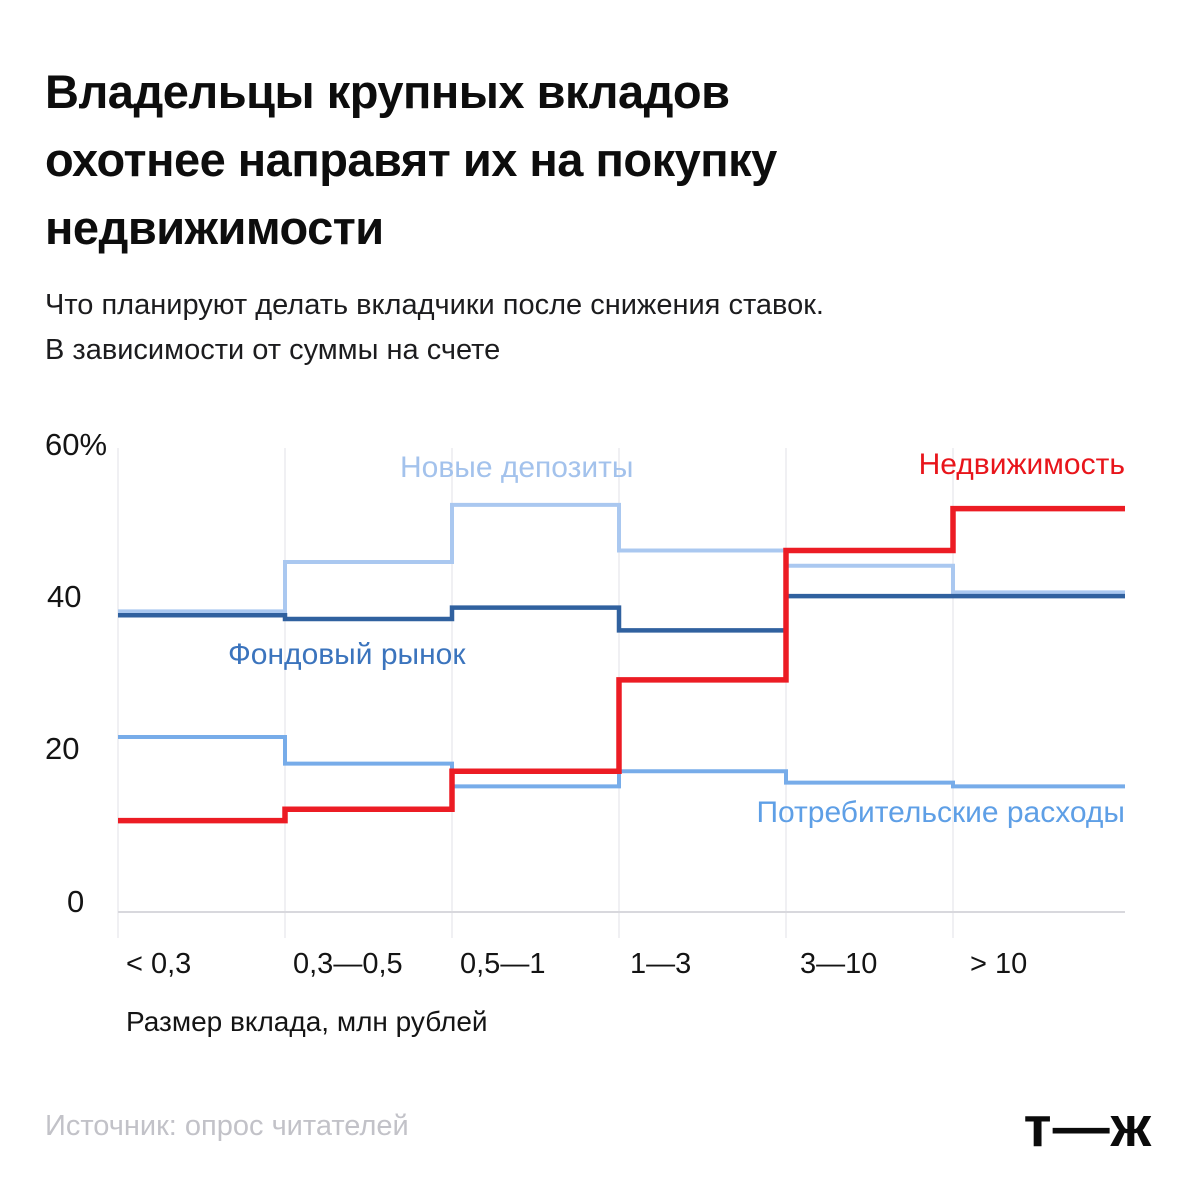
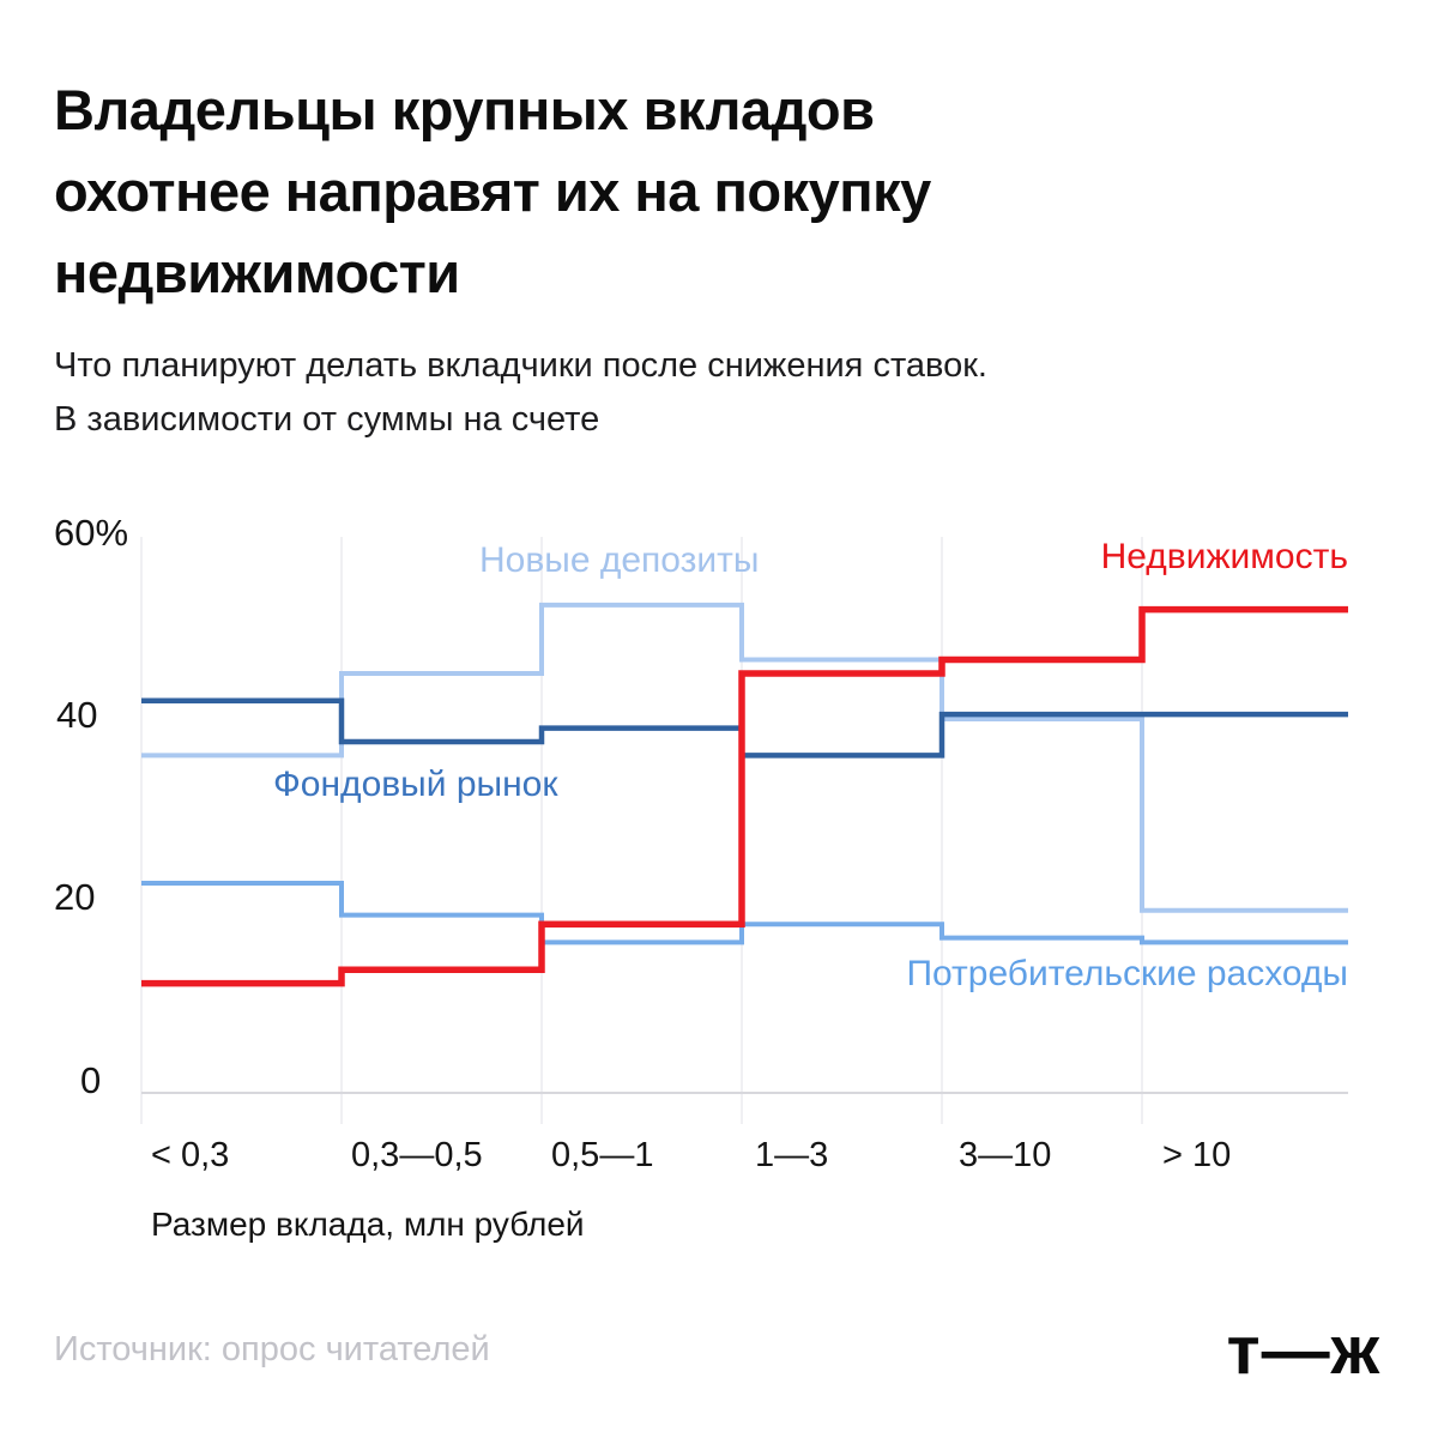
Новые депозиты/< 0,3: 40% -> 37%
Фондовый рынок/< 0,3: 39% -> 43%
Недвижимость/1—3: 30% -> 46%
Новые депозиты/3—10: 46% -> 41%
Новые депозиты/> 10: 42% -> 20%
